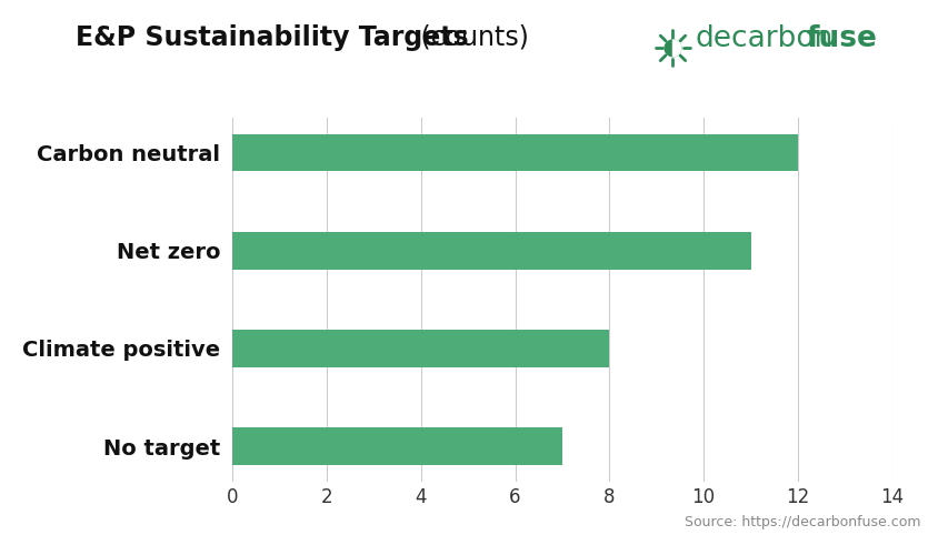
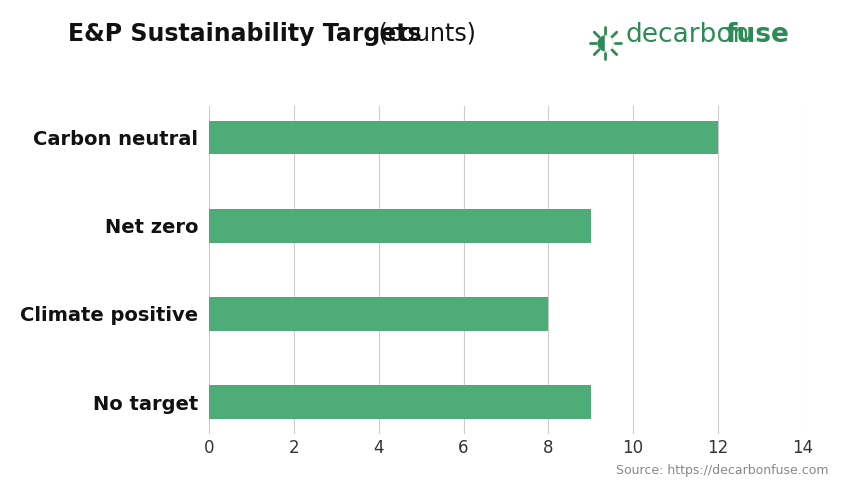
Net zero: 11 -> 9
No target: 7 -> 9
